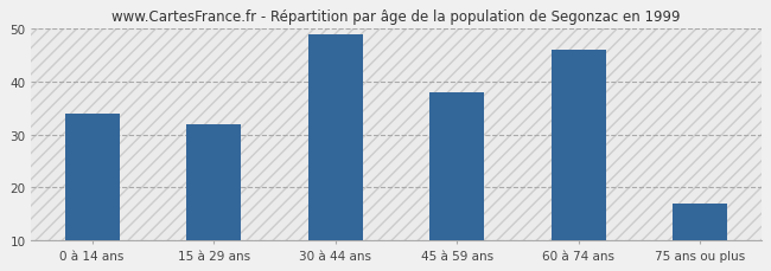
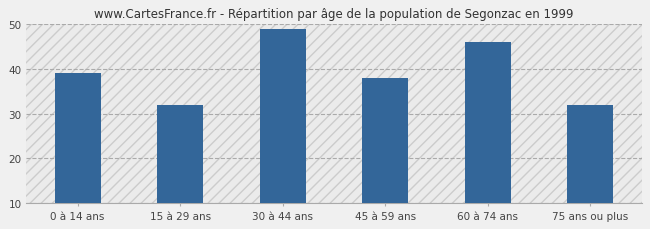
0 à 14 ans: 34 -> 39
75 ans ou plus: 17 -> 32
